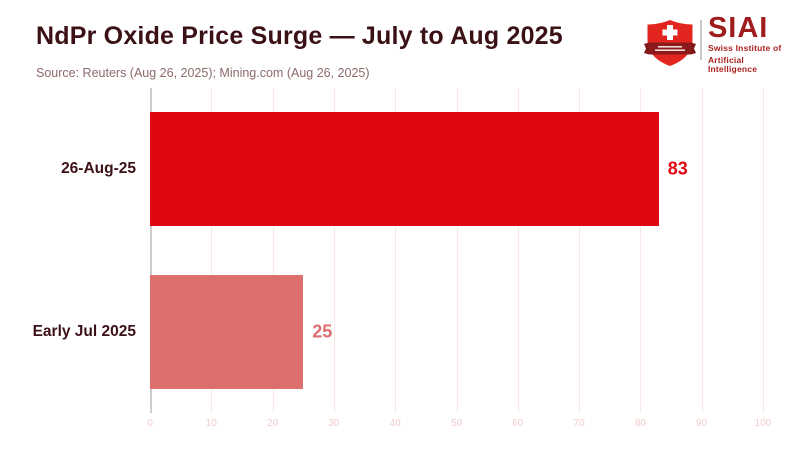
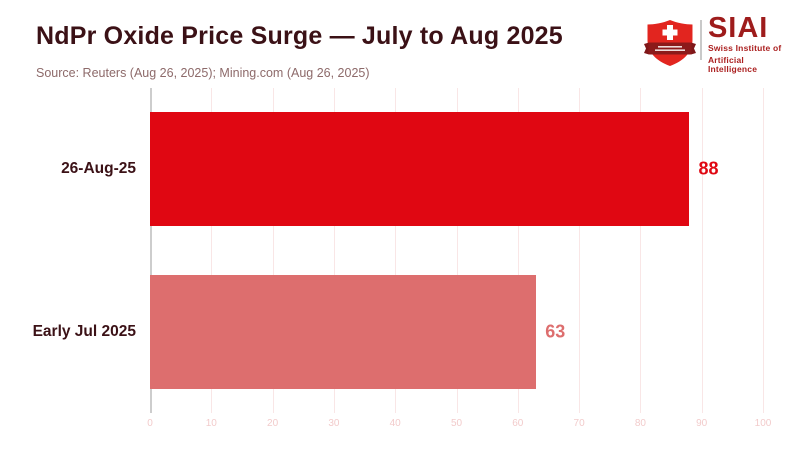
26-Aug-25: 83 -> 88
Early Jul 2025: 25 -> 63
